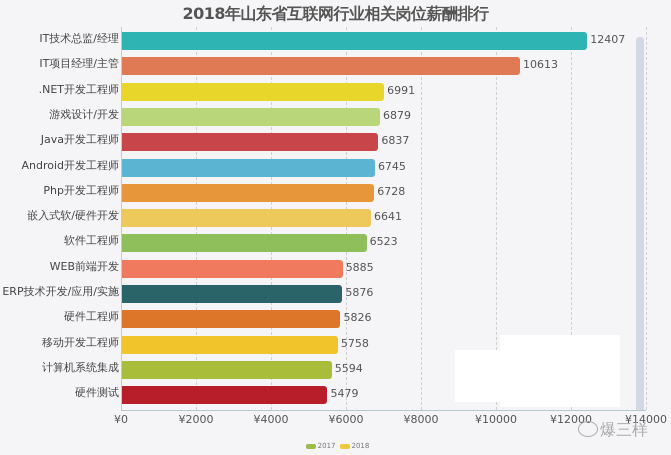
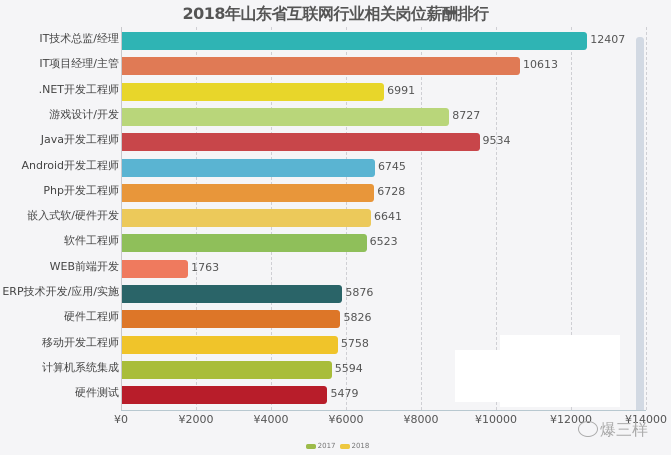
游戏设计/开发: 6879 -> 8727
Java开发工程师: 6837 -> 9534
WEB前端开发: 5885 -> 1763
